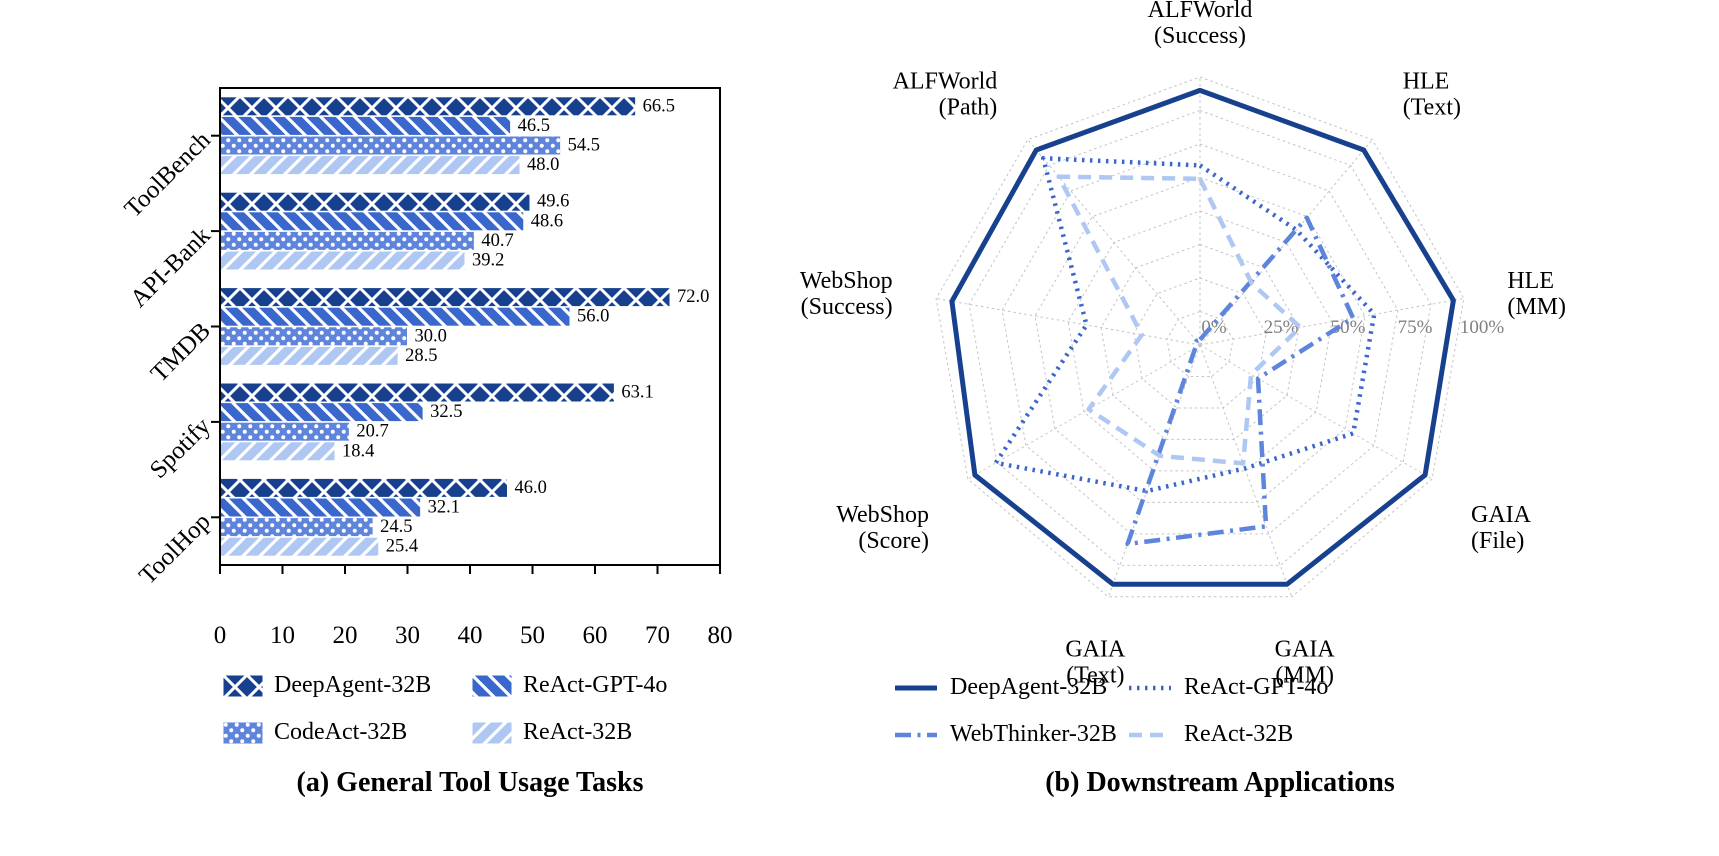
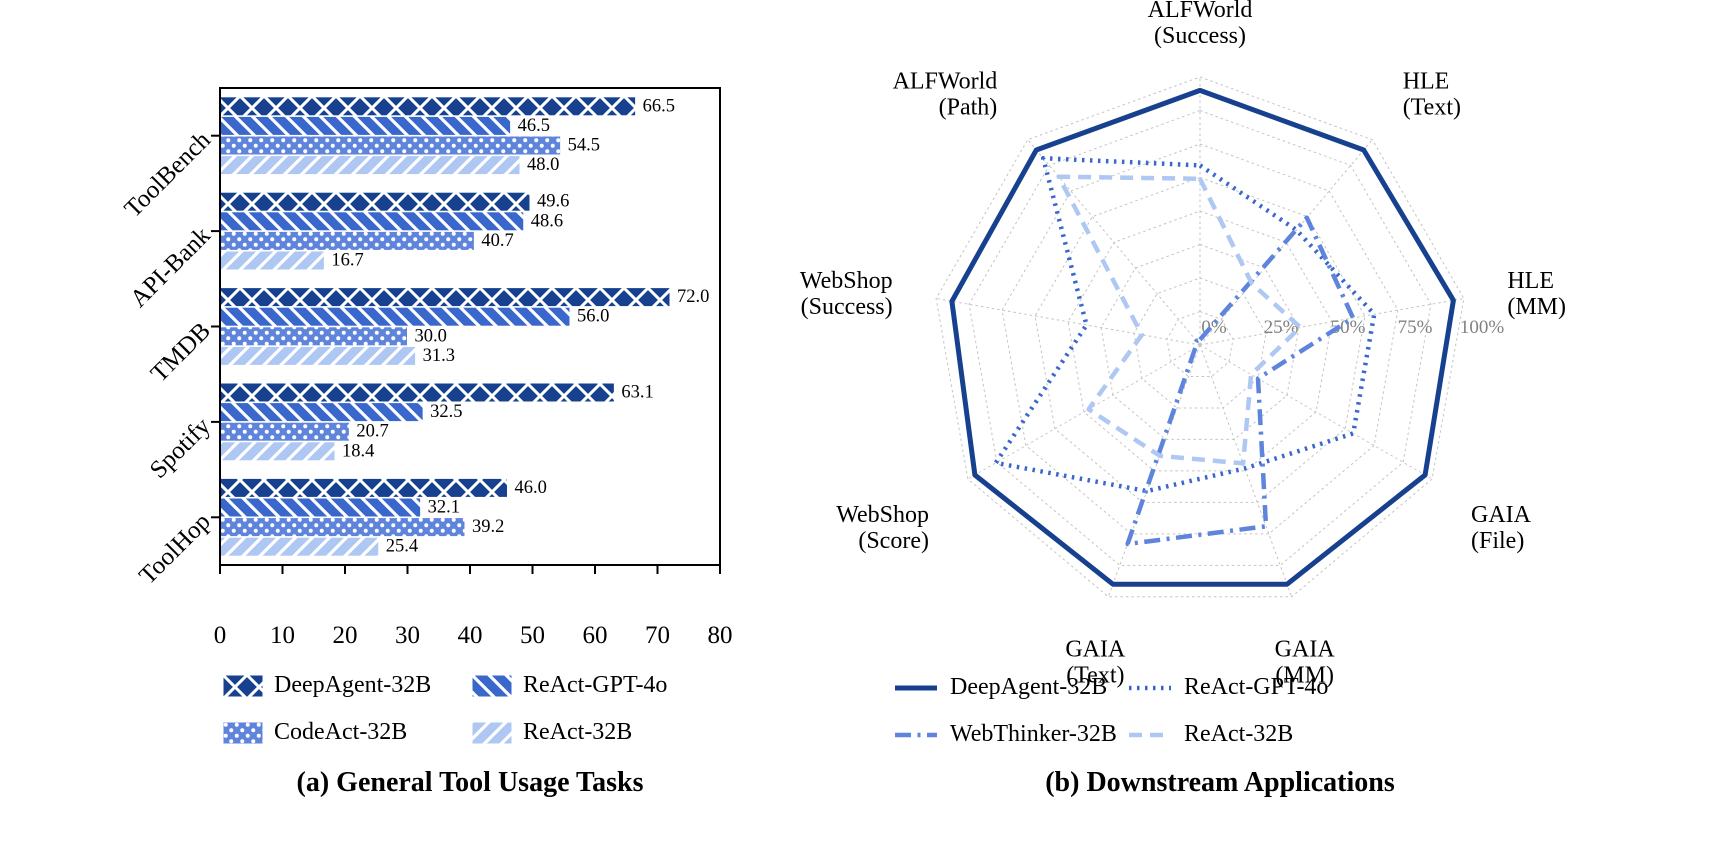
(a) General Tool Usage Tasks/ReAct-32B/API-Bank: 39.2 -> 16.7
(a) General Tool Usage Tasks/ReAct-32B/TMDB: 28.5 -> 31.3
(a) General Tool Usage Tasks/CodeAct-32B/ToolHop: 24.5 -> 39.2
